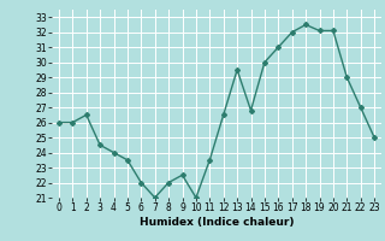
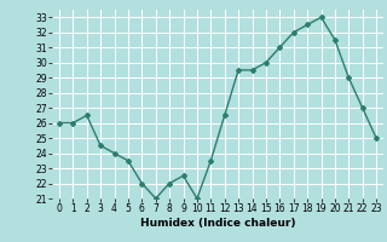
14: 26.8 -> 29.5
19: 32.1 -> 33.0
20: 32.1 -> 31.5
